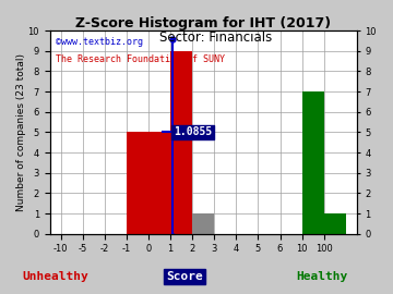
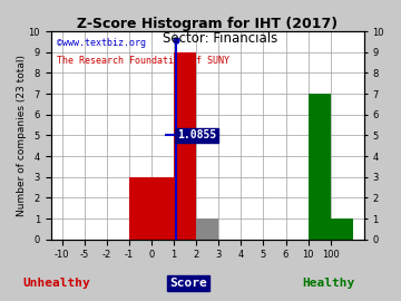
0: 5 -> 3
